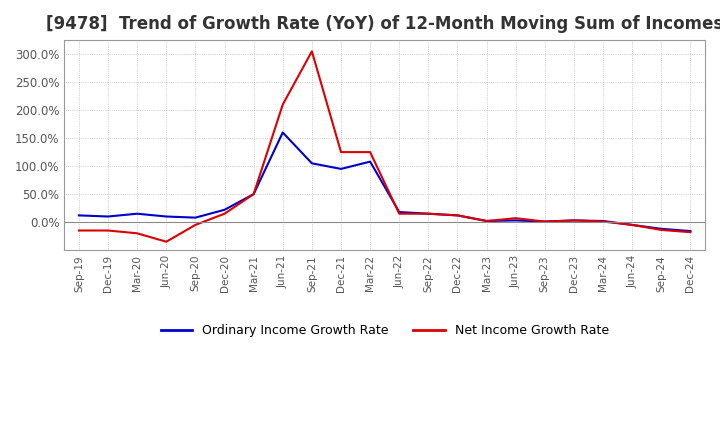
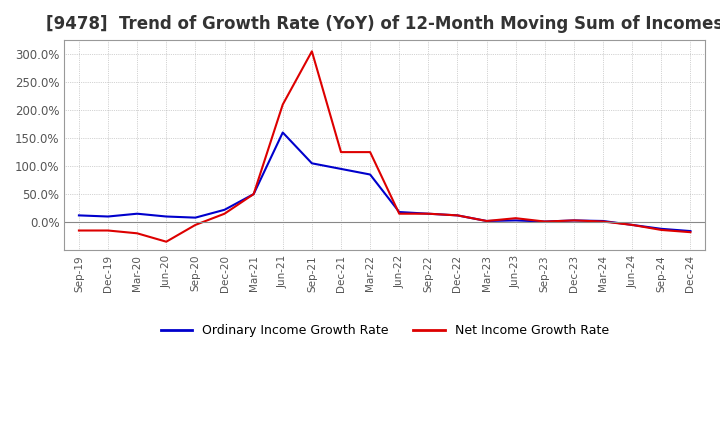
Ordinary Income Growth Rate/Mar-22: 108% -> 85%
